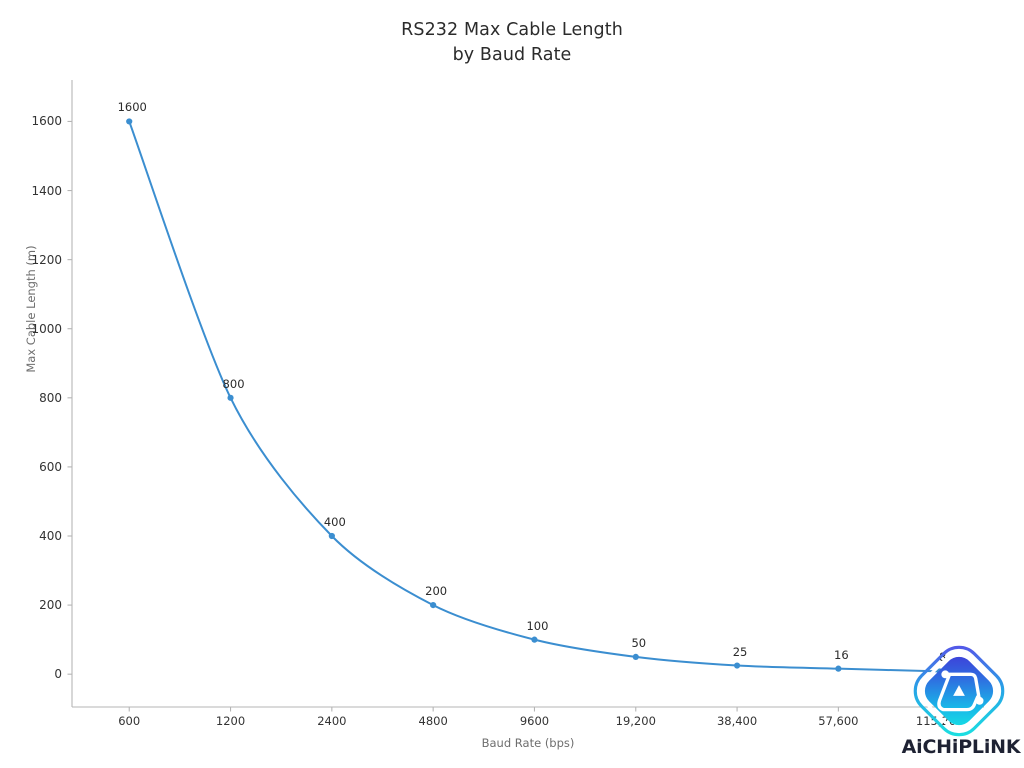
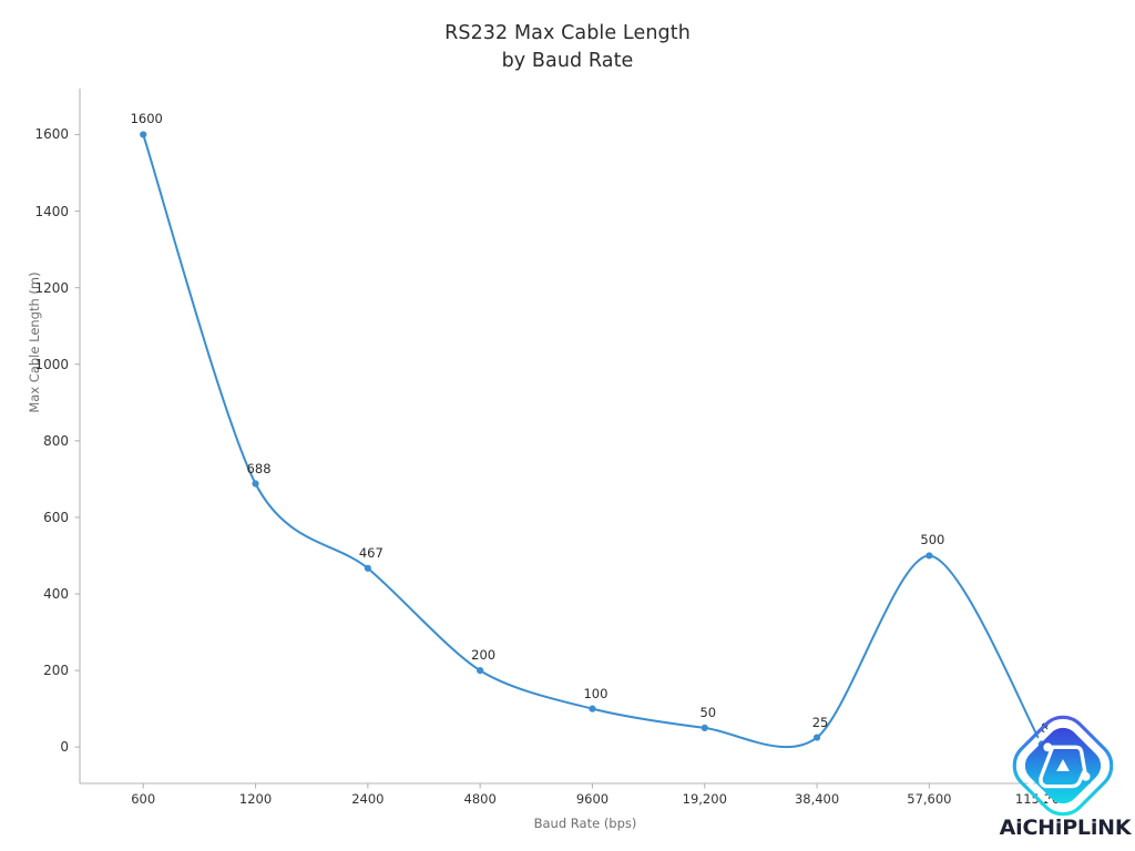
1200: 800 -> 688
2400: 400 -> 467
57,600: 16 -> 500
